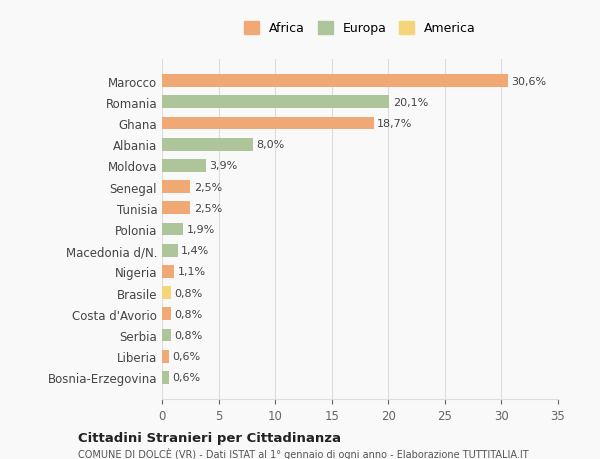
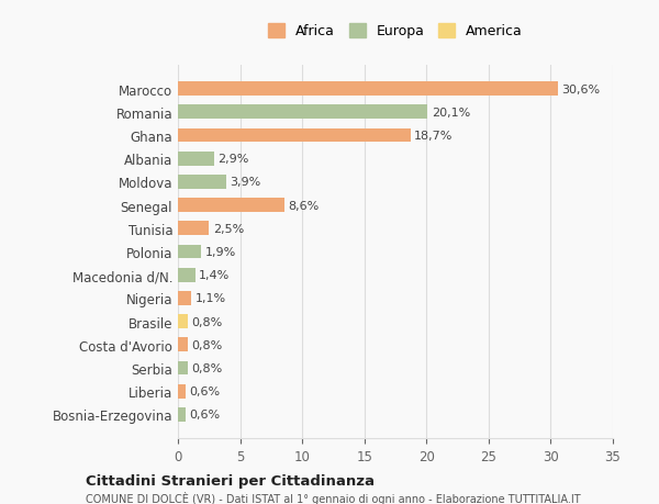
Albania: 8,0% -> 2,9%
Senegal: 2,5% -> 8,6%
